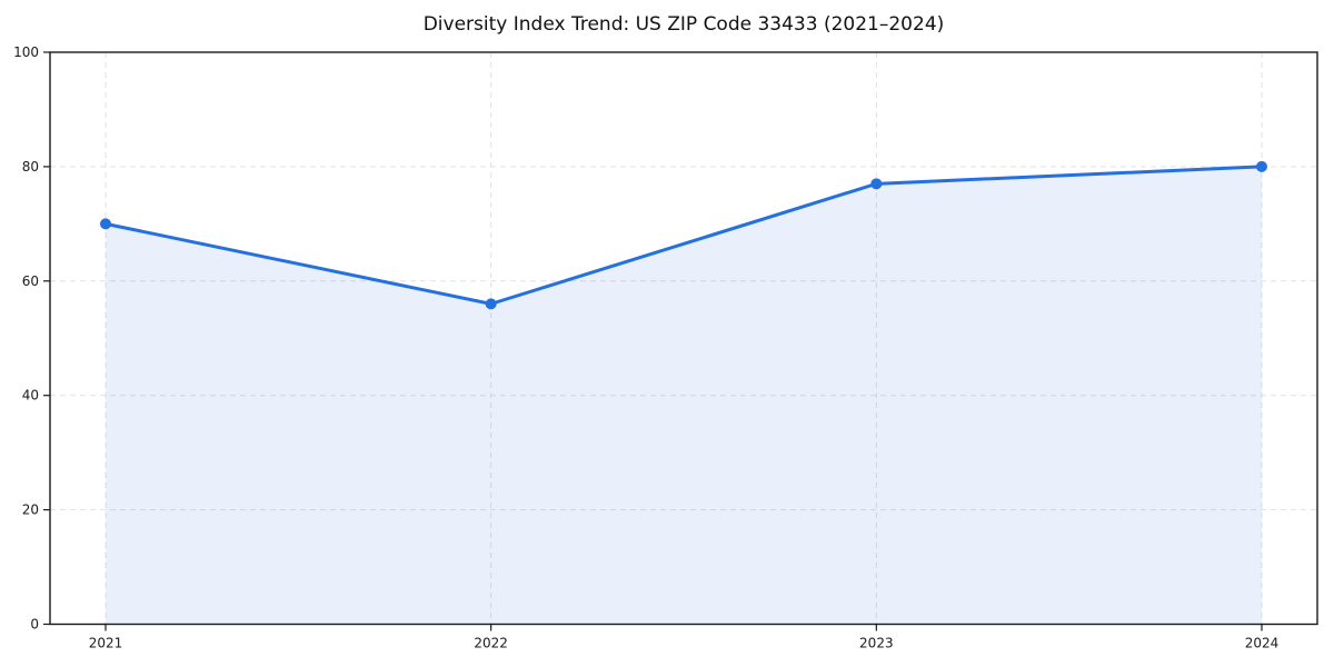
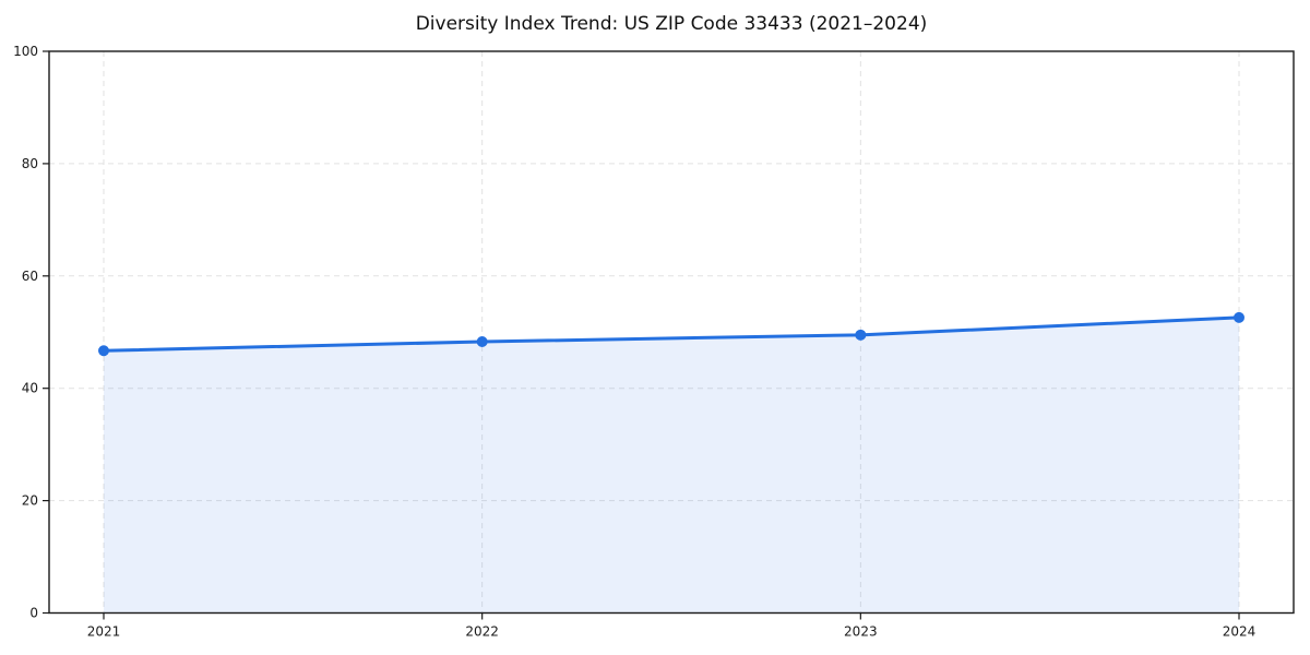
2021: 70 -> 47
2022: 56 -> 48
2023: 77 -> 50
2024: 80 -> 53
